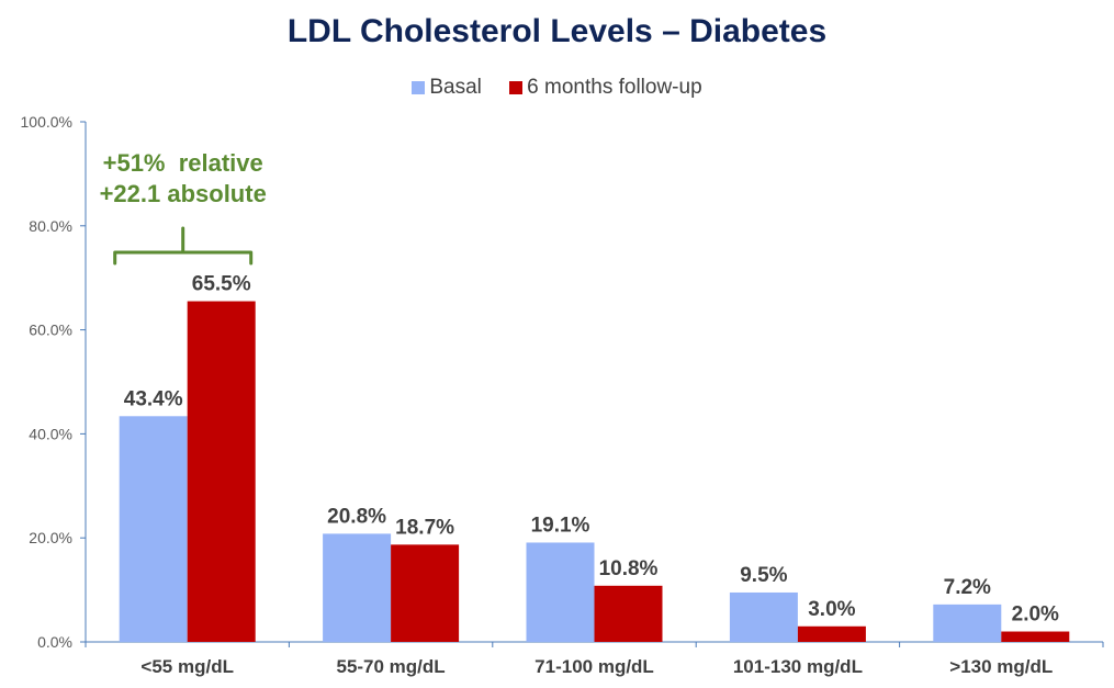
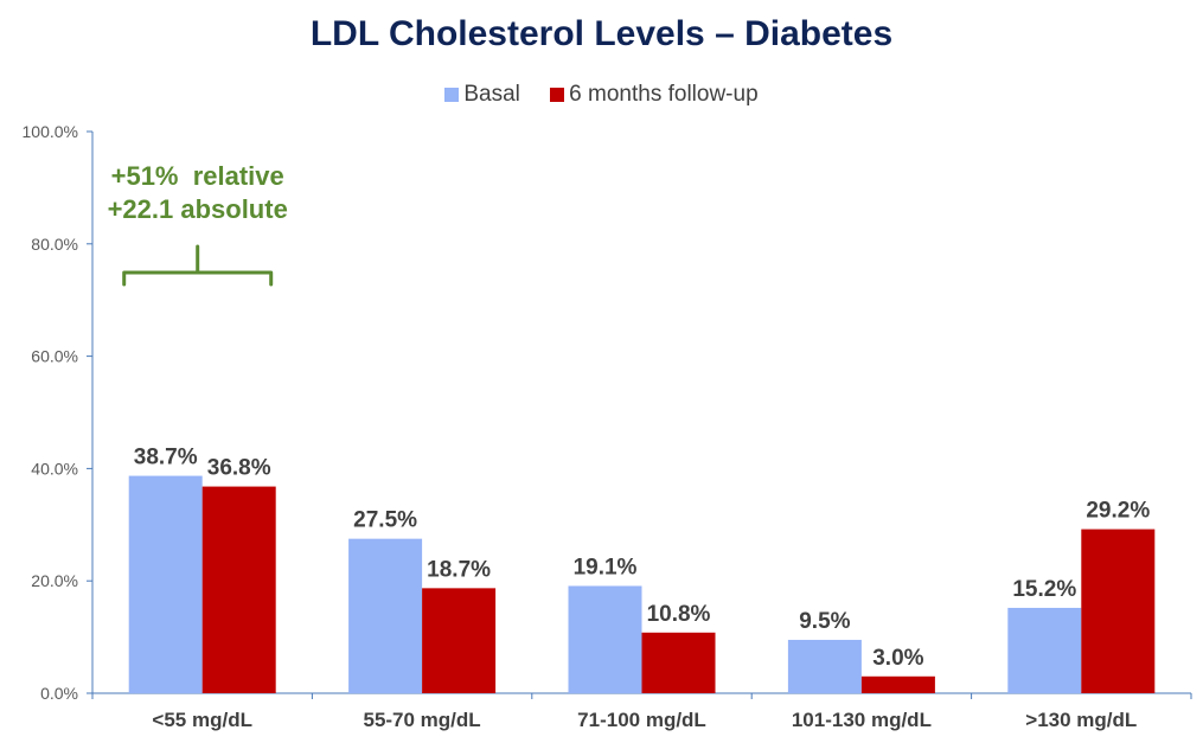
Basal/<55 mg/dL: 43.4% -> 38.7%
6 months follow-up/<55 mg/dL: 65.5% -> 36.8%
Basal/55-70 mg/dL: 20.8% -> 27.5%
Basal/>130 mg/dL: 7.2% -> 15.2%
6 months follow-up/>130 mg/dL: 2.0% -> 29.2%
